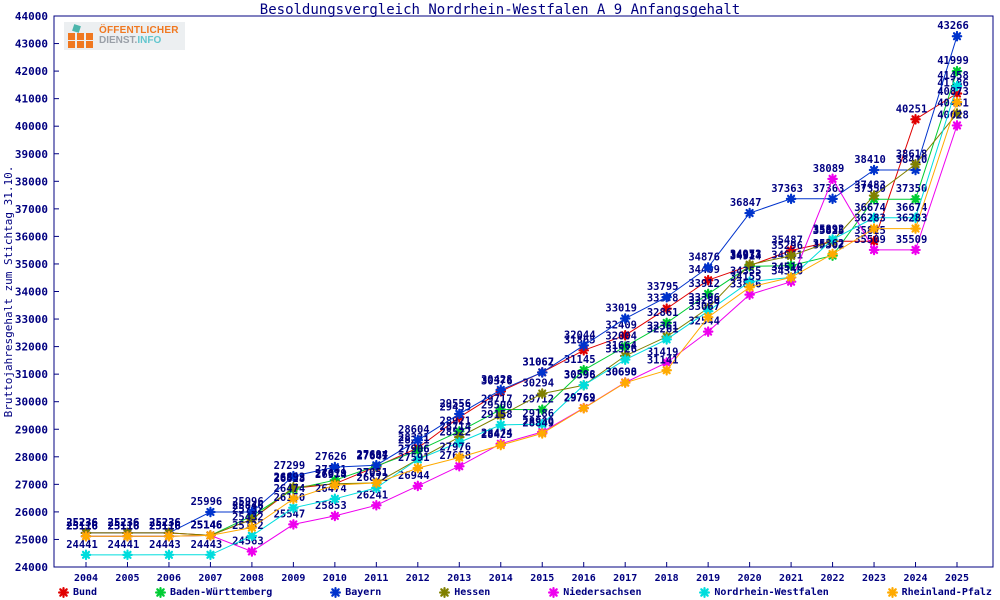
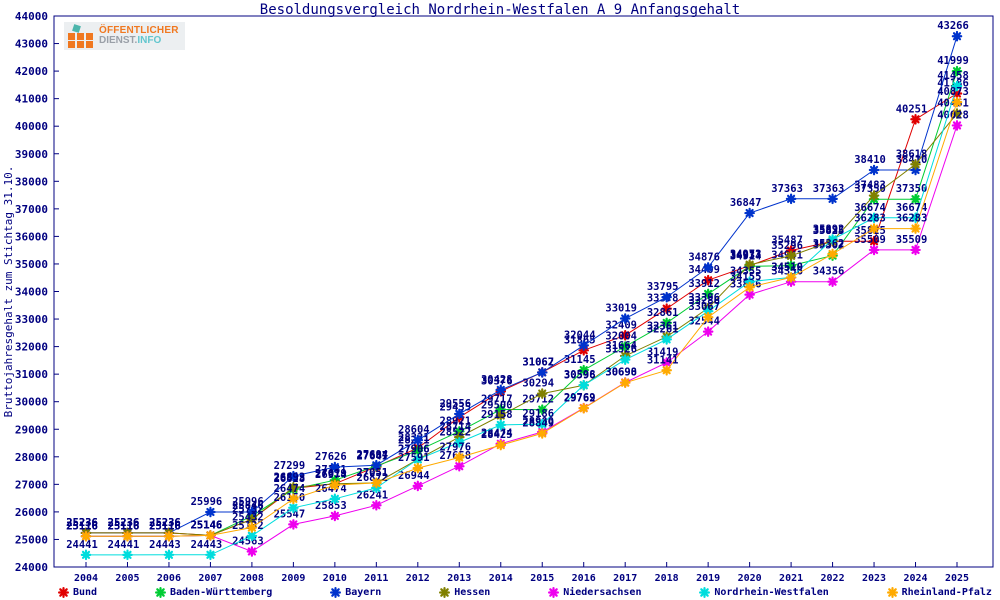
Niedersachsen/2022: 38089 -> 34356
